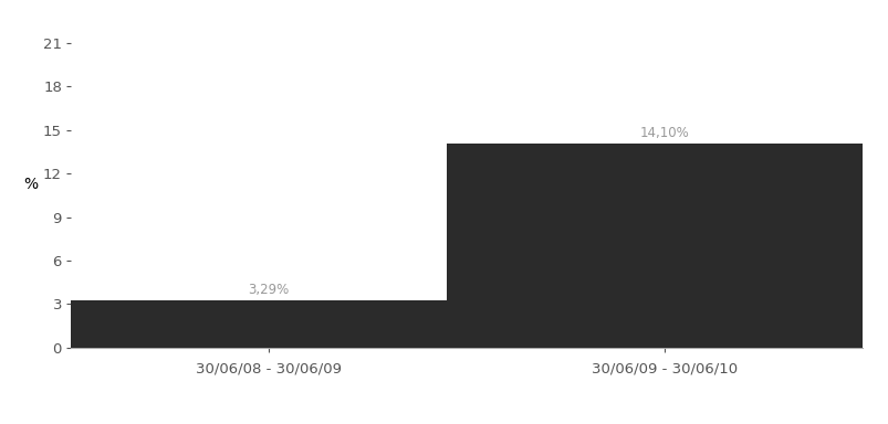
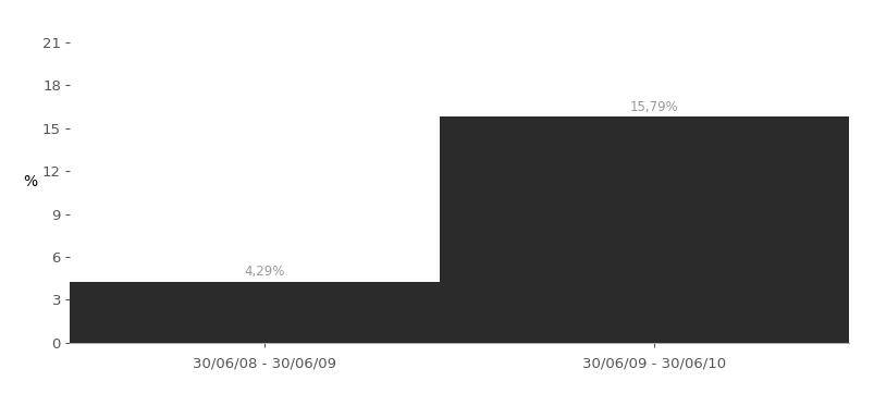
30/06/08 - 30/06/09: 3,29% -> 4,29%
30/06/09 - 30/06/10: 14,10% -> 15,79%
